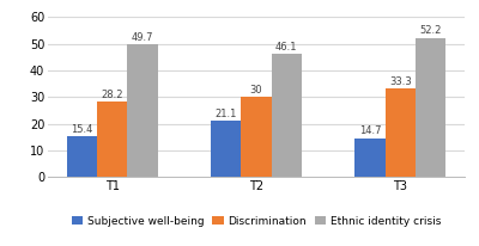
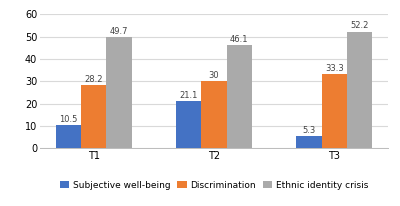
Subjective well-being/T1: 15.4 -> 10.5
Subjective well-being/T3: 14.7 -> 5.3
